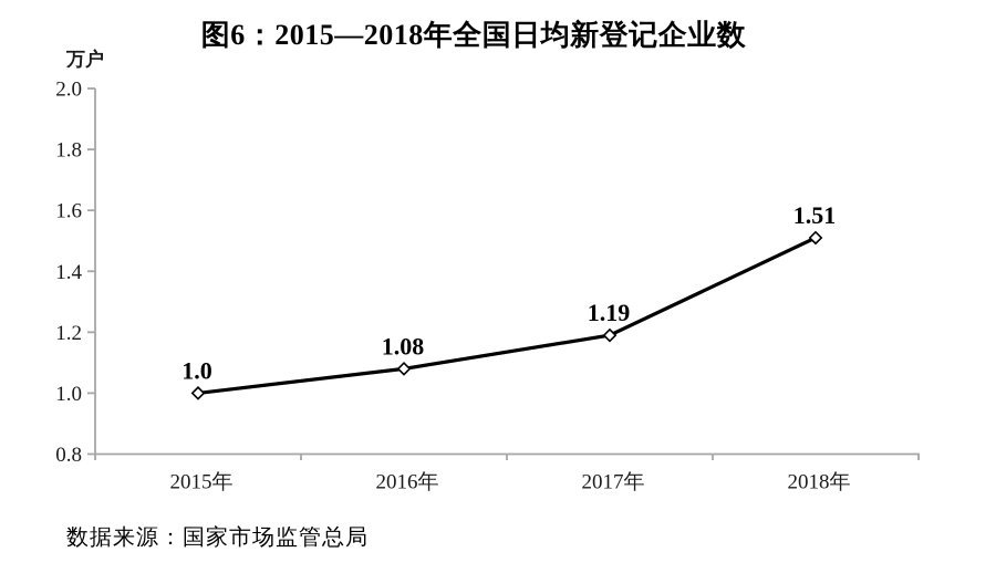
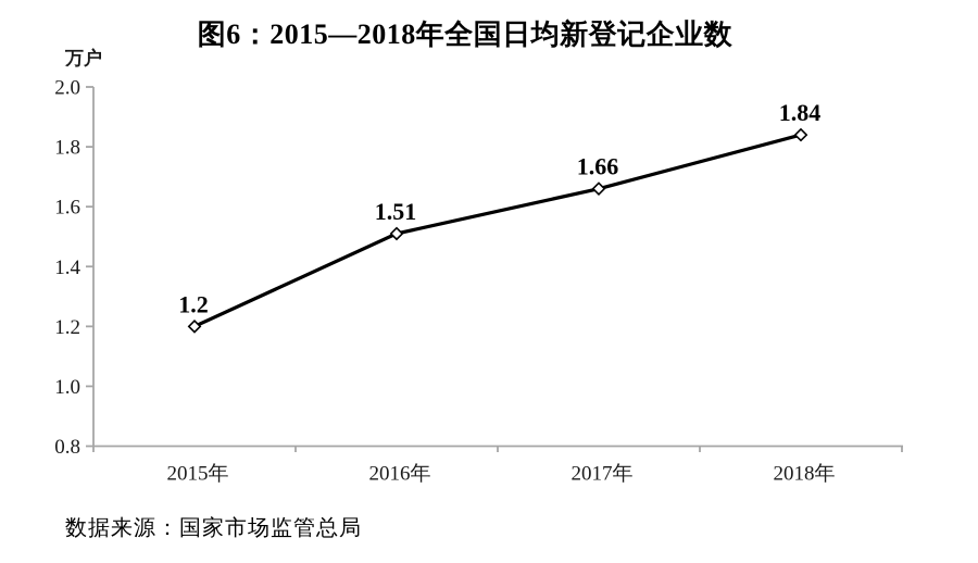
2015年: 1.0 -> 1.2
2016年: 1.08 -> 1.51
2017年: 1.19 -> 1.66
2018年: 1.51 -> 1.84
